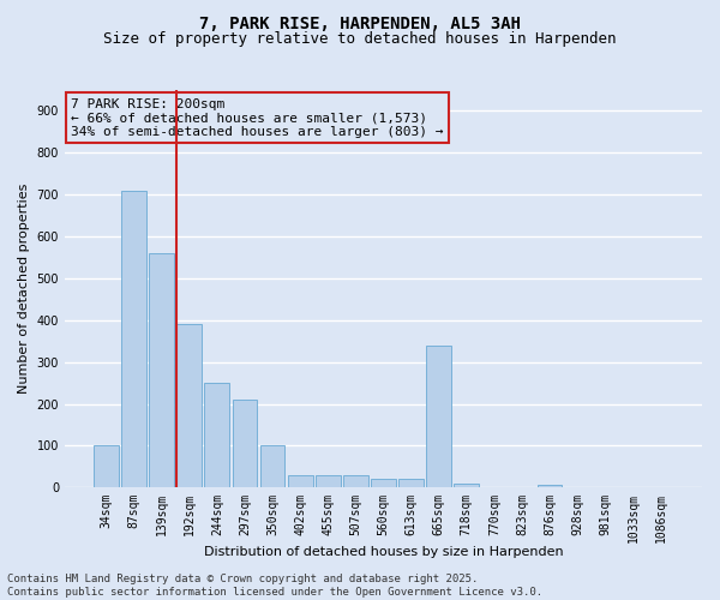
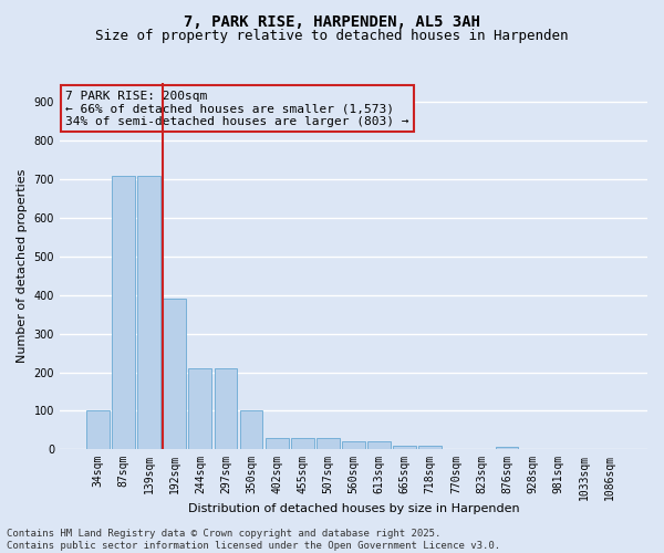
139sqm: 560 -> 710
244sqm: 250 -> 210
665sqm: 340 -> 10
